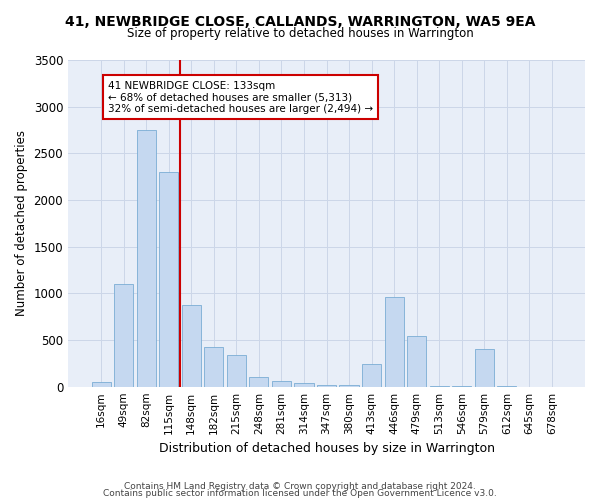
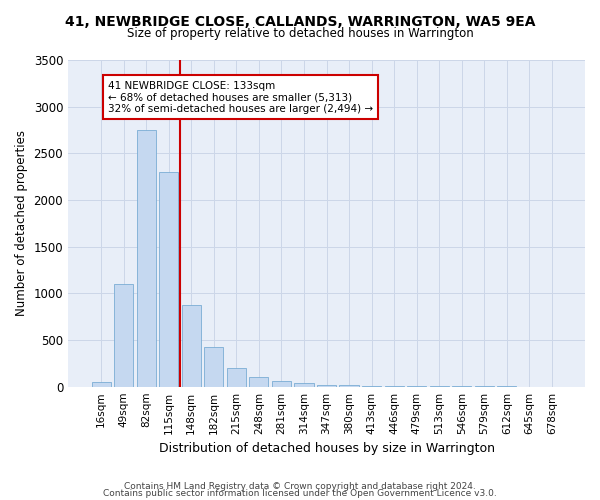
215sqm: 340 -> 200
413sqm: 240 -> 10
446sqm: 960 -> 10
479sqm: 540 -> 0
579sqm: 400 -> 0
